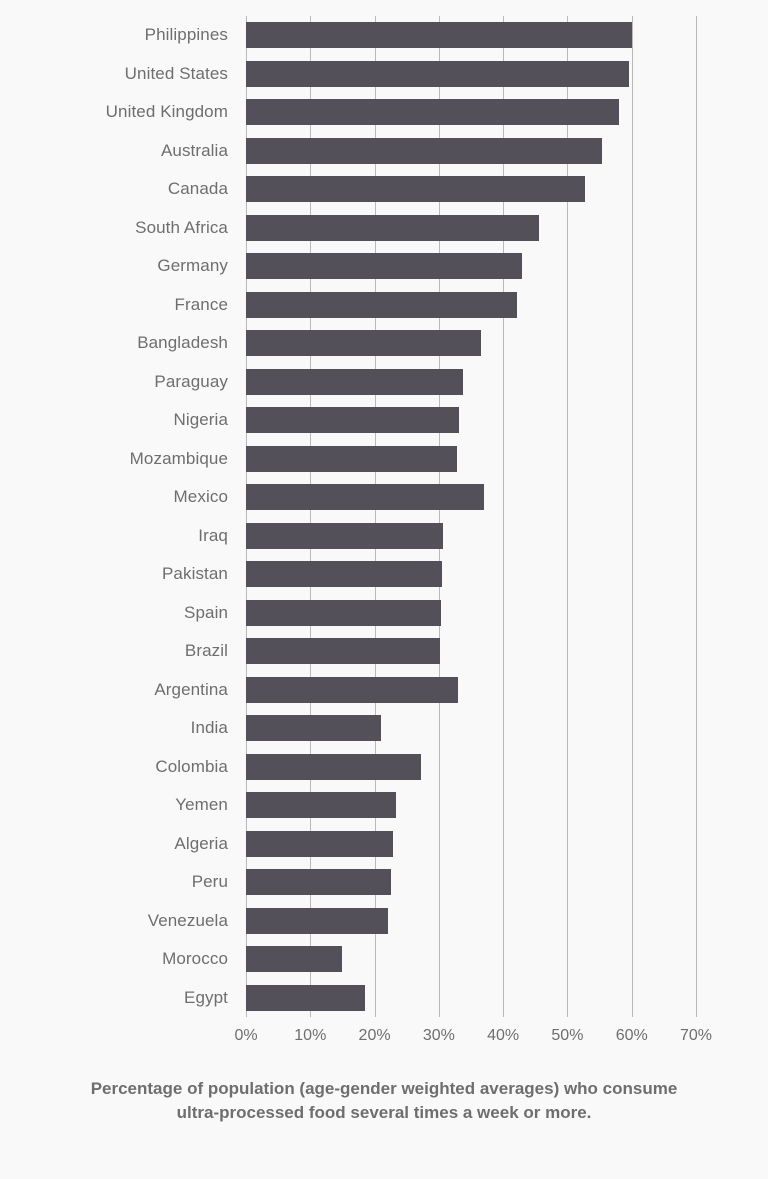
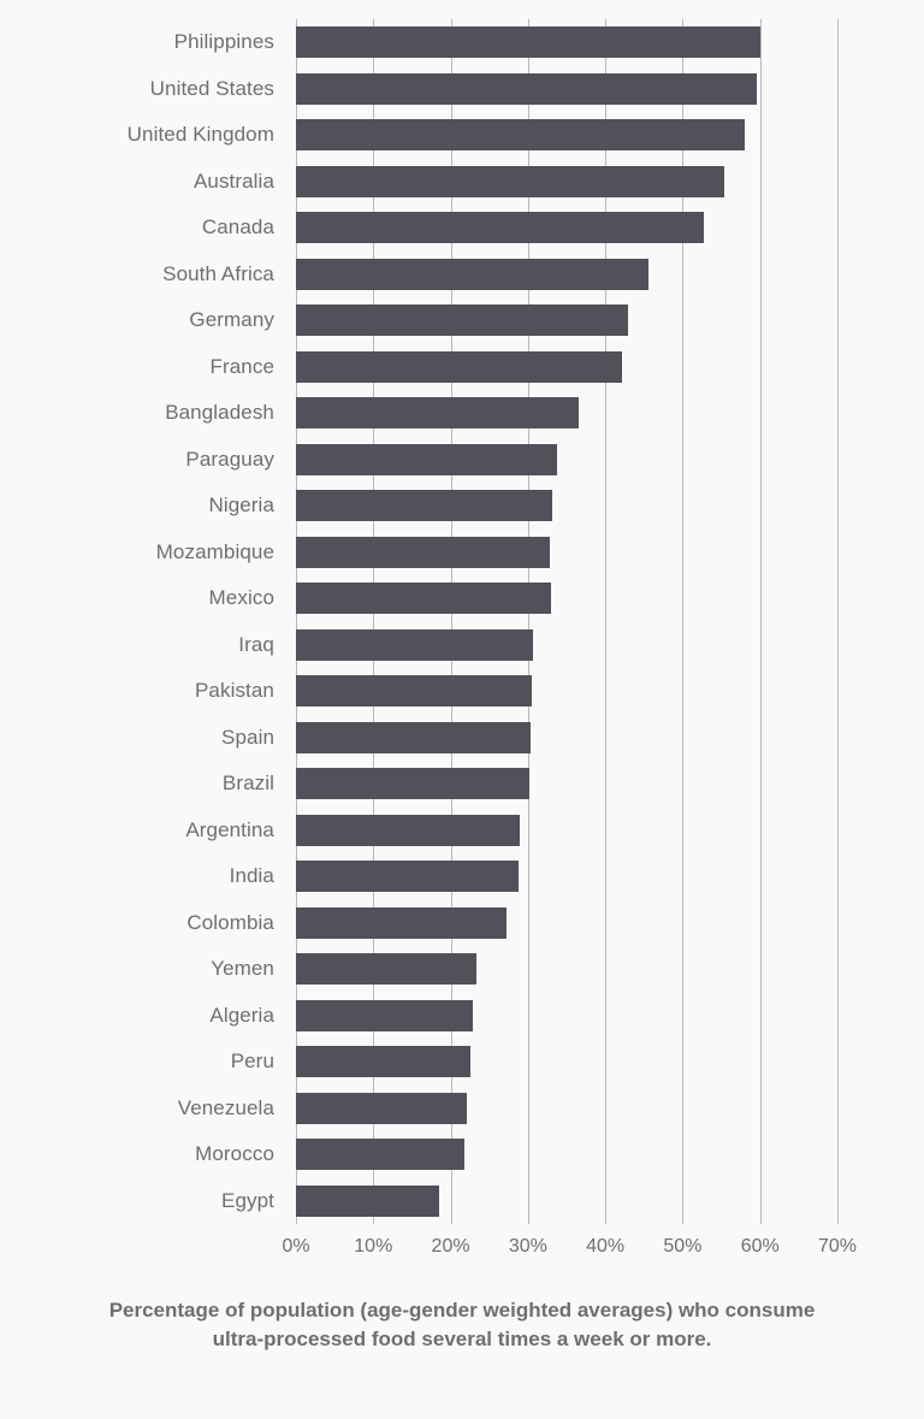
Mexico: 37% -> 33%
Argentina: 33% -> 29%
India: 21% -> 29%
Morocco: 15% -> 22%
